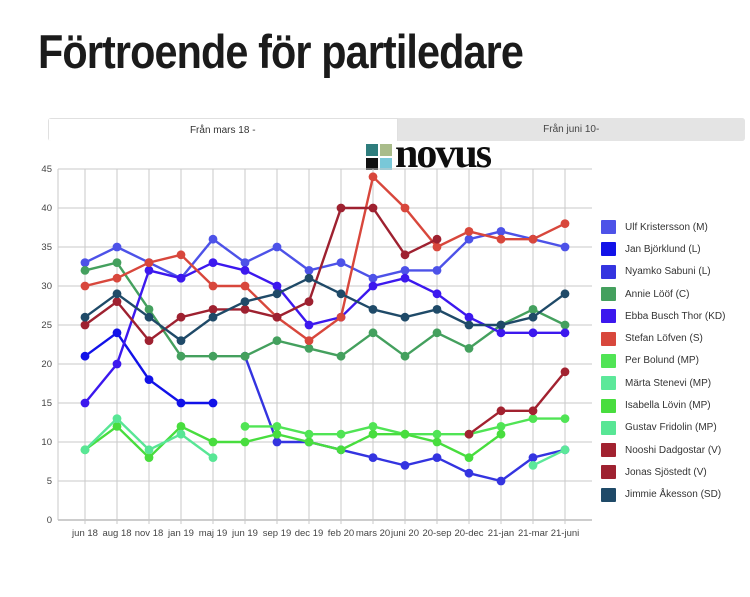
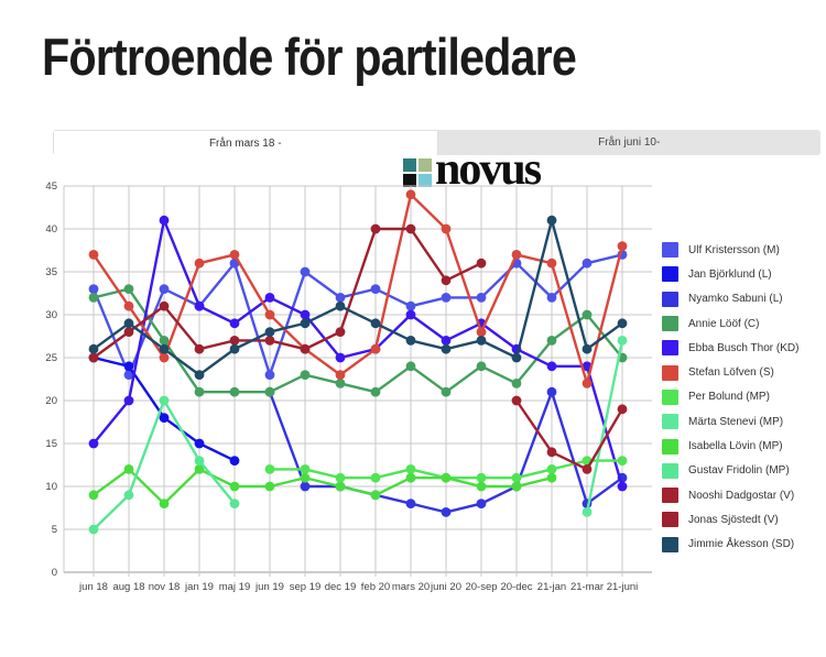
Jan Björklund (L)/jun 18: 21 -> 25
Stefan Löfven (S)/jun 18: 30 -> 37
Gustav Fridolin (MP)/jun 18: 9 -> 5
Ulf Kristersson (M)/aug 18: 35 -> 23
Gustav Fridolin (MP)/aug 18: 13 -> 9
Ebba Busch Thor (KD)/nov 18: 32 -> 41
Stefan Löfven (S)/nov 18: 33 -> 25
Gustav Fridolin (MP)/nov 18: 9 -> 20
Jonas Sjöstedt (V)/nov 18: 23 -> 31
Stefan Löfven (S)/jan 19: 34 -> 36
Gustav Fridolin (MP)/jan 19: 11 -> 13
Jan Björklund (L)/maj 19: 15 -> 13
Ebba Busch Thor (KD)/maj 19: 33 -> 29
Stefan Löfven (S)/maj 19: 30 -> 37
Ulf Kristersson (M)/jun 19: 33 -> 23
Ebba Busch Thor (KD)/juni 20: 31 -> 27
Stefan Löfven (S)/20-sep: 35 -> 28
Nyamko Sabuni (L)/20-dec: 6 -> 10
Isabella Lövin (MP)/20-dec: 8 -> 10
Nooshi Dadgostar (V)/20-dec: 11 -> 20
Ulf Kristersson (M)/21-jan: 37 -> 32
Nyamko Sabuni (L)/21-jan: 5 -> 21
Annie Lööf (C)/21-jan: 25 -> 27
Jimmie Åkesson (SD)/21-jan: 25 -> 41
Annie Lööf (C)/21-mar: 27 -> 30
Stefan Löfven (S)/21-mar: 36 -> 22
Nooshi Dadgostar (V)/21-mar: 14 -> 12
Ulf Kristersson (M)/21-juni: 35 -> 37
Nyamko Sabuni (L)/21-juni: 9 -> 11
Ebba Busch Thor (KD)/21-juni: 24 -> 10
Märta Stenevi (MP)/21-juni: 9 -> 27
